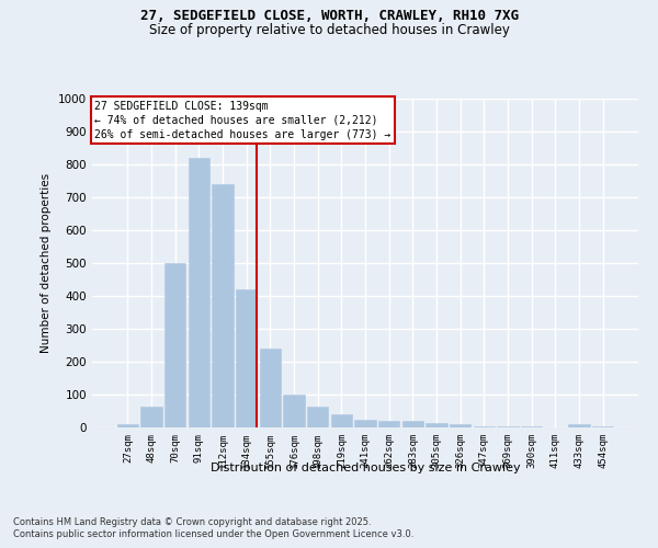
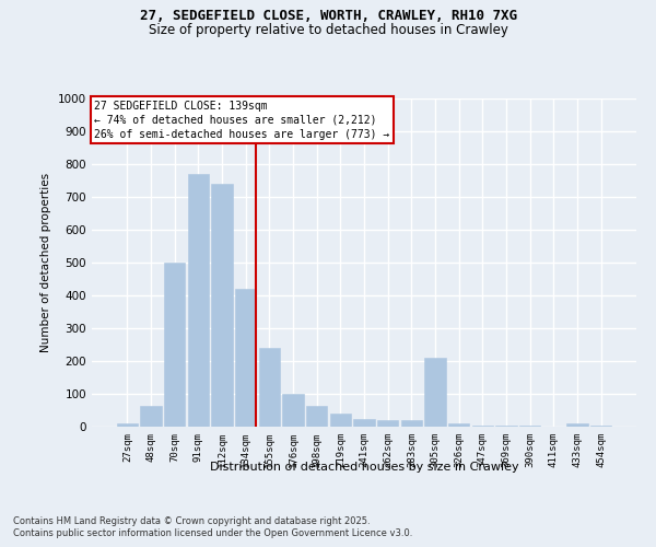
91sqm: 820 -> 770
305sqm: 15 -> 210
